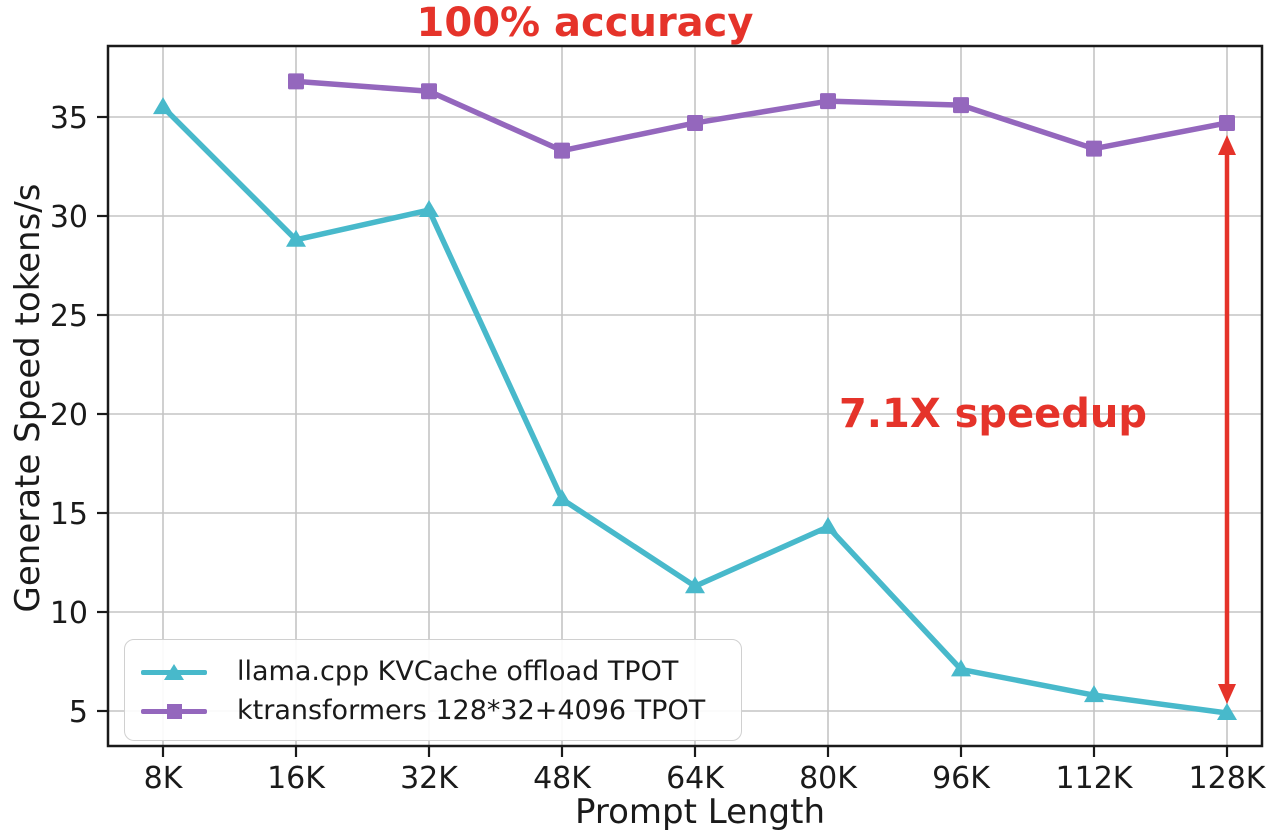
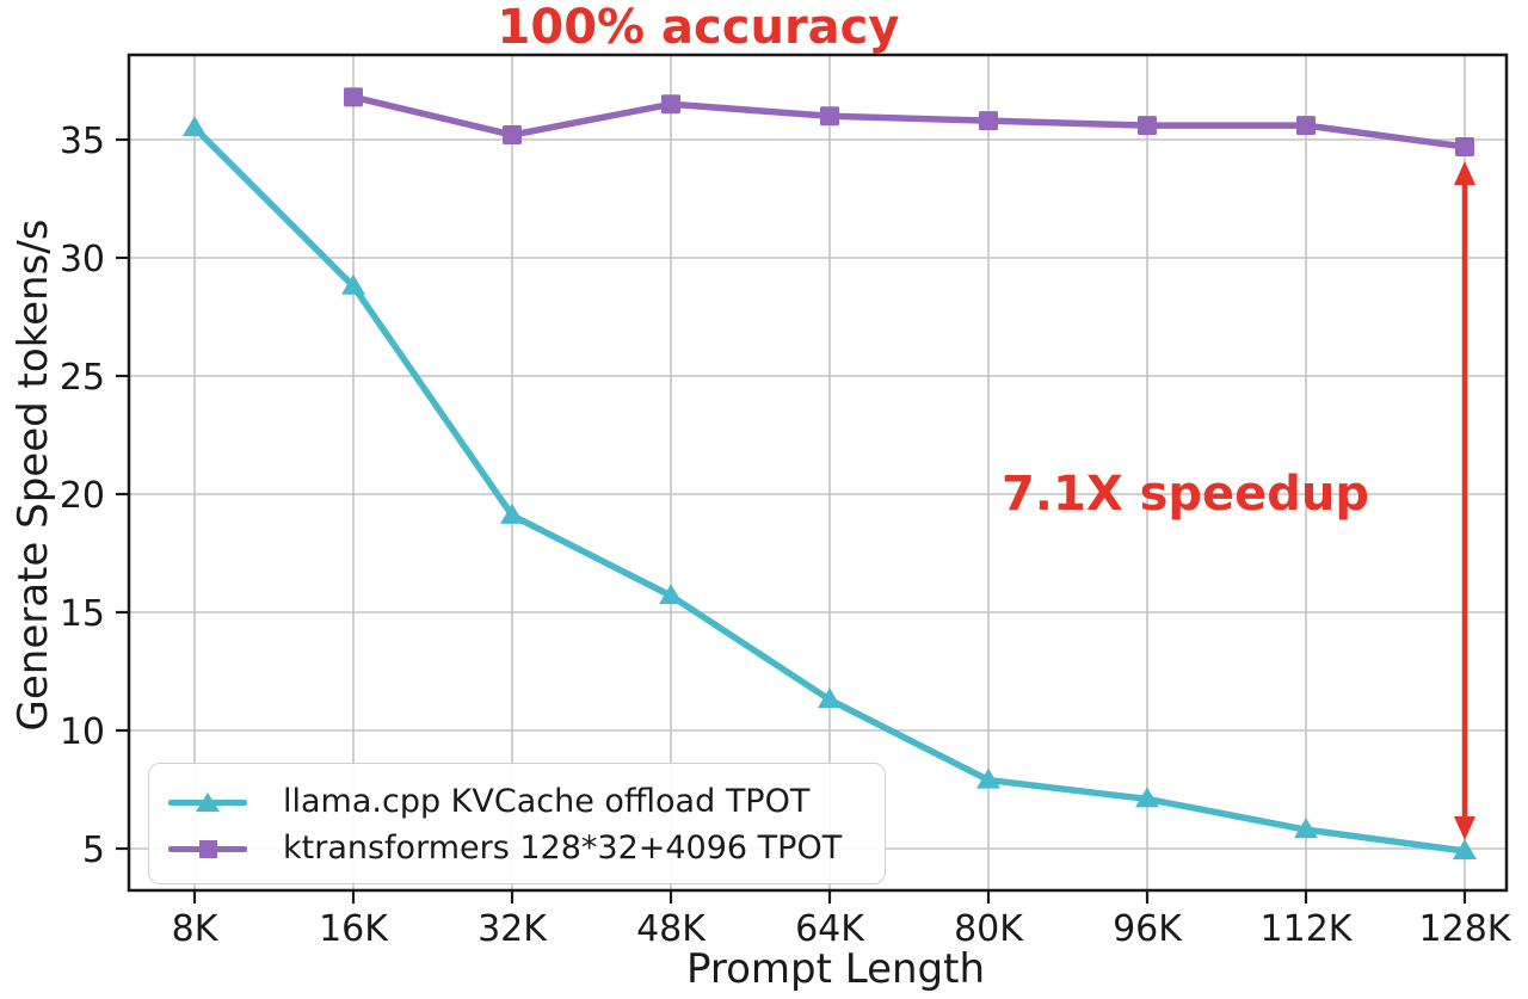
llama.cpp KVCache offload TPOT/32K: 30.3 -> 19.1
ktransformers 128*32+4096 TPOT/32K: 36.3 -> 35.2
ktransformers 128*32+4096 TPOT/48K: 33.3 -> 36.5
ktransformers 128*32+4096 TPOT/64K: 34.7 -> 36.0
llama.cpp KVCache offload TPOT/80K: 14.3 -> 7.9
ktransformers 128*32+4096 TPOT/112K: 33.4 -> 35.6
